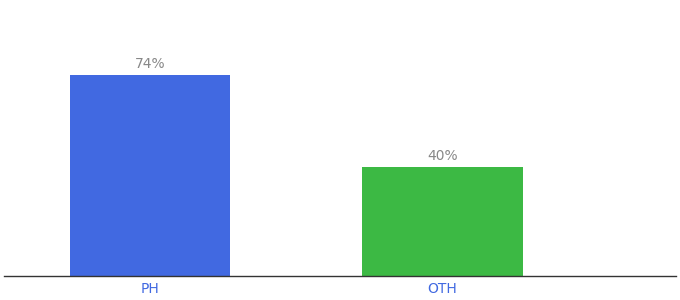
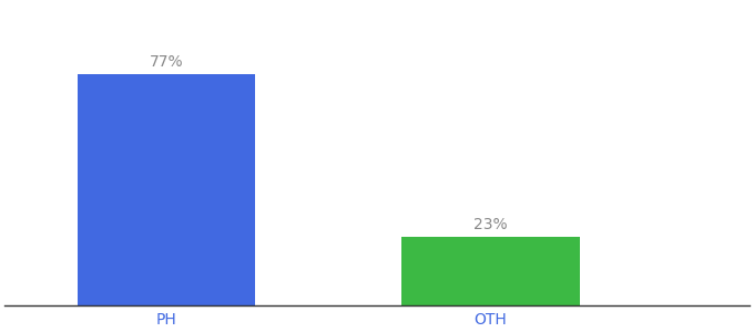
PH: 74% -> 77%
OTH: 40% -> 23%
